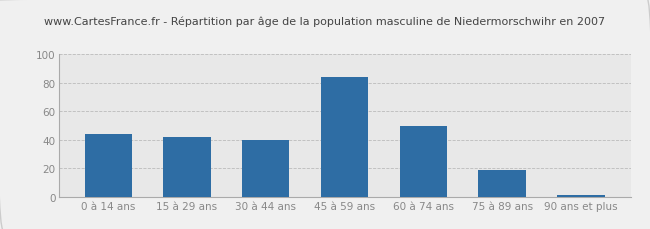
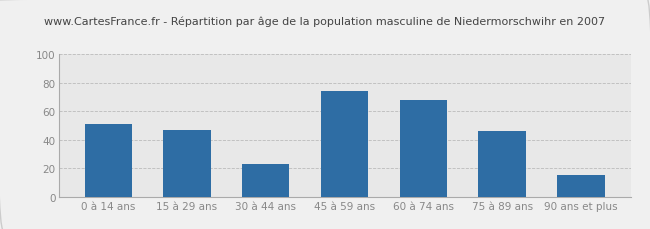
0 à 14 ans: 44 -> 51
15 à 29 ans: 42 -> 47
30 à 44 ans: 40 -> 23
45 à 59 ans: 84 -> 74
60 à 74 ans: 50 -> 68
75 à 89 ans: 19 -> 46
90 ans et plus: 1 -> 15
